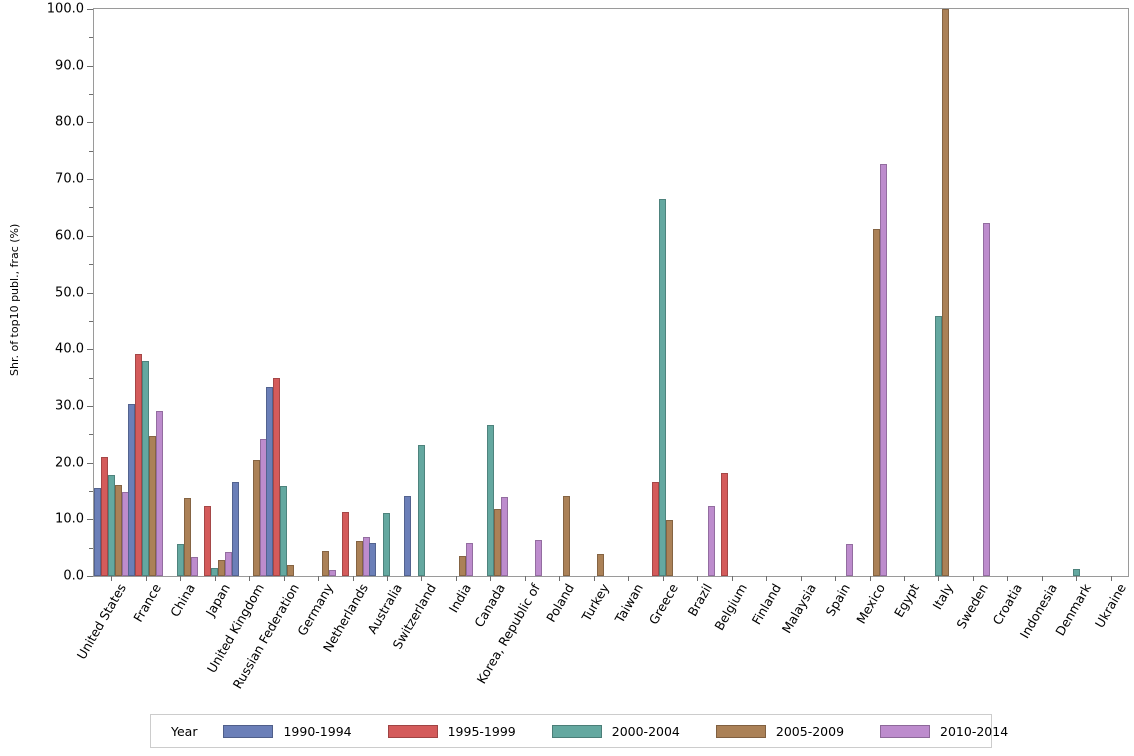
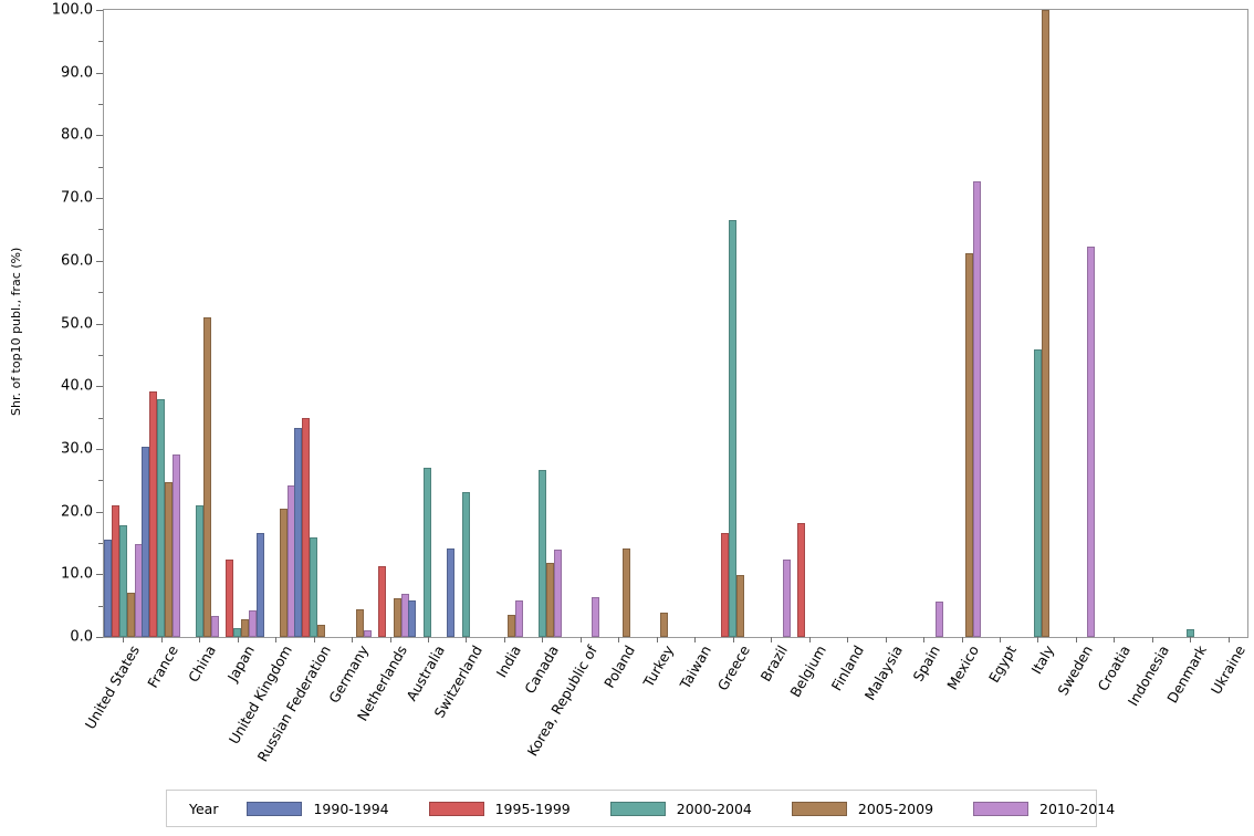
2005-2009/United States: 16 -> 7
2000-2004/China: 6 -> 21
2005-2009/China: 14 -> 51
2000-2004/Australia: 11 -> 27
